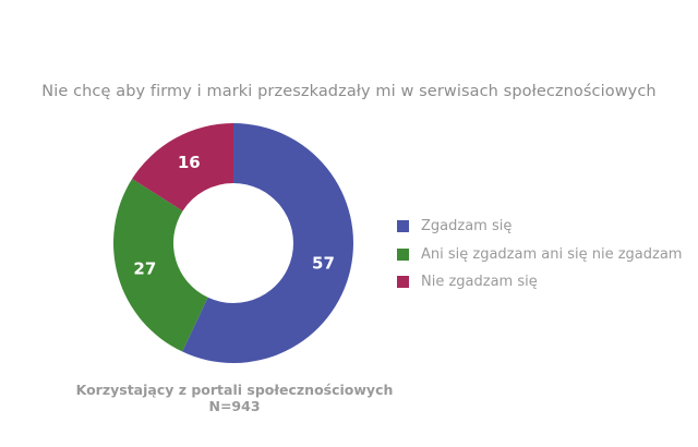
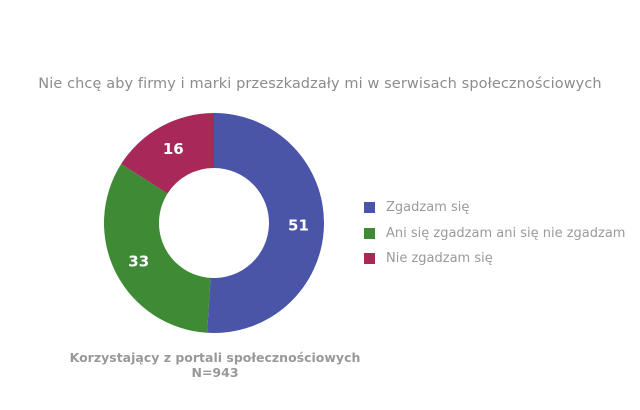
Zgadzam się: 57 -> 51
Ani się zgadzam ani się nie zgadzam: 27 -> 33
